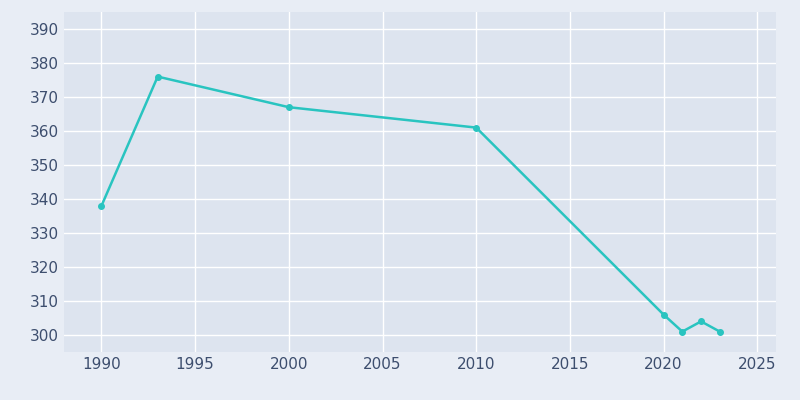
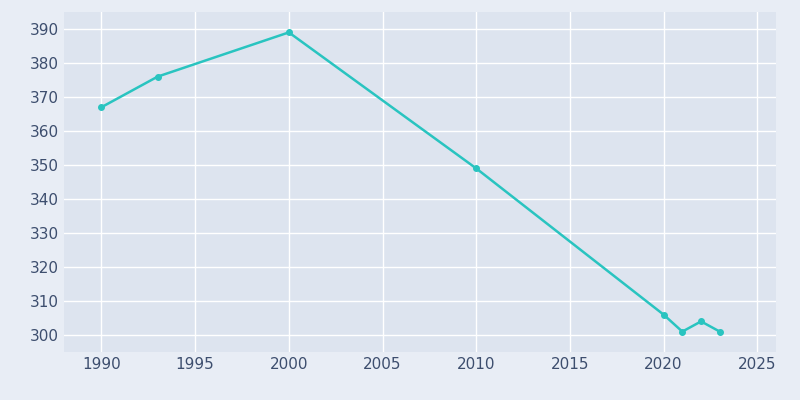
1990: 338 -> 367
2000: 367 -> 389
2010: 361 -> 349
